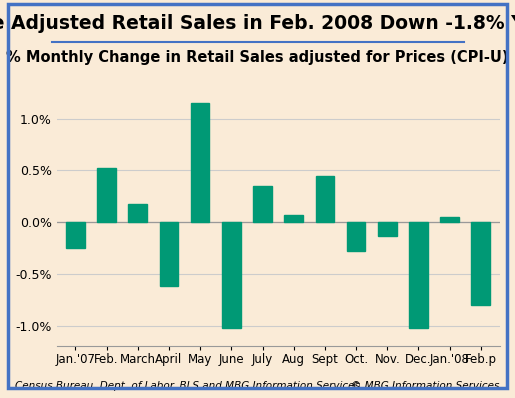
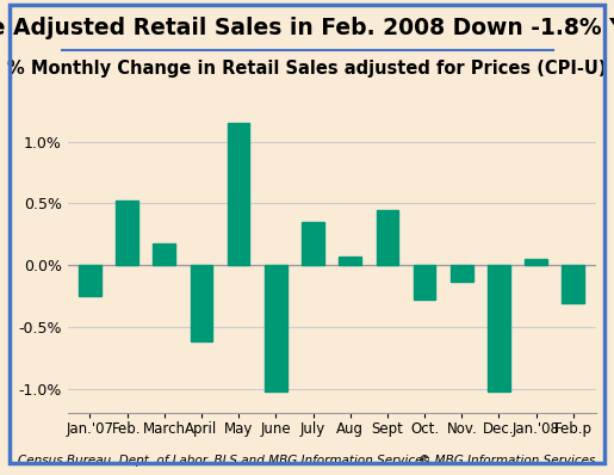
Feb.p: -0.80% -> -0.31%
